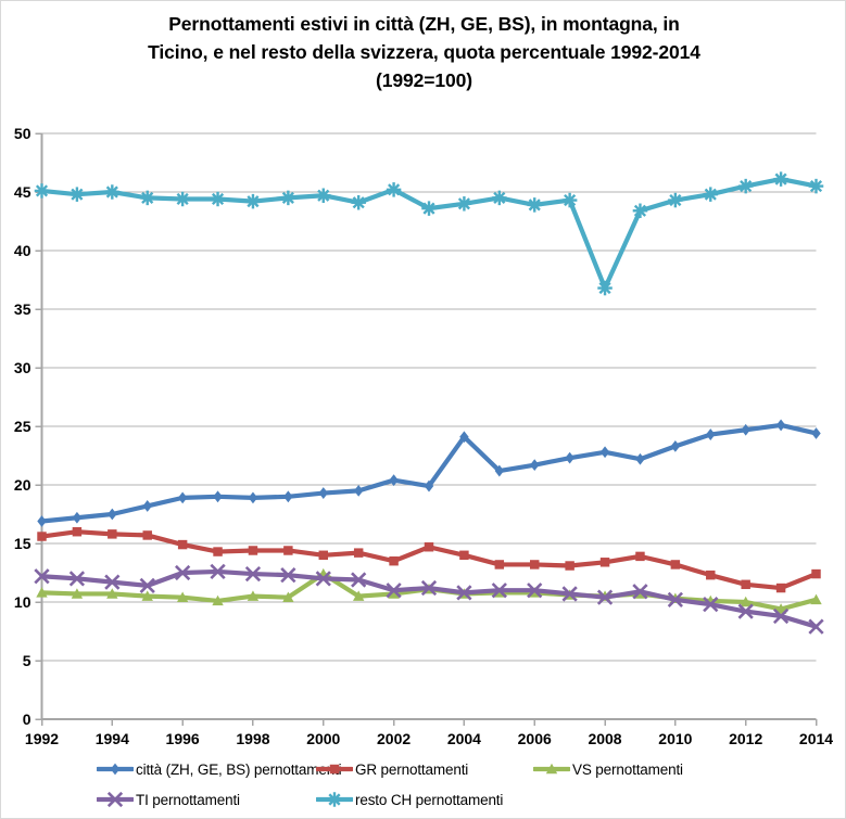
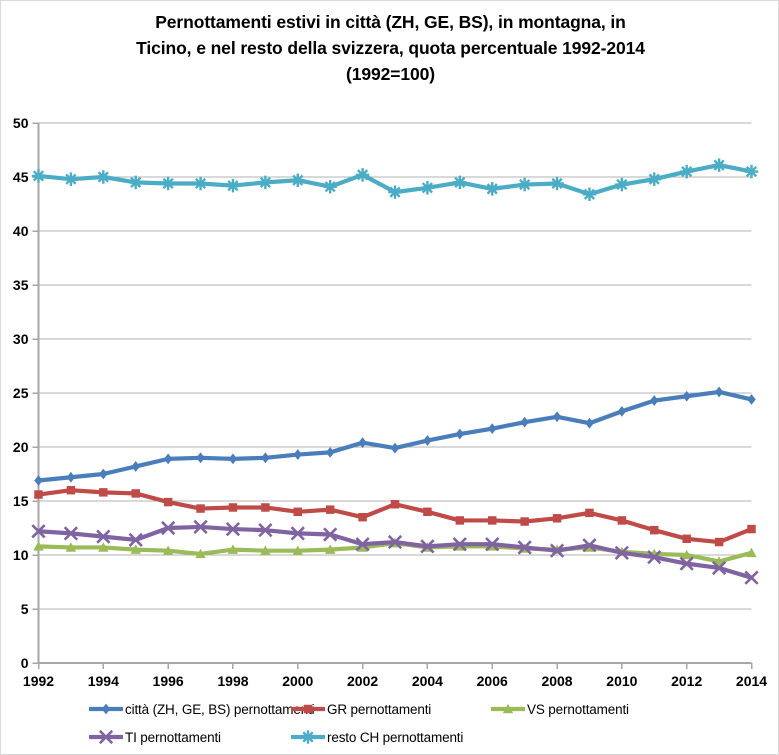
VS pernottamenti/2000: 12.4 -> 10.4
città (ZH, GE, BS) pernottamenti/2004: 24.1 -> 20.6
resto CH pernottamenti/2008: 36.8 -> 44.4
